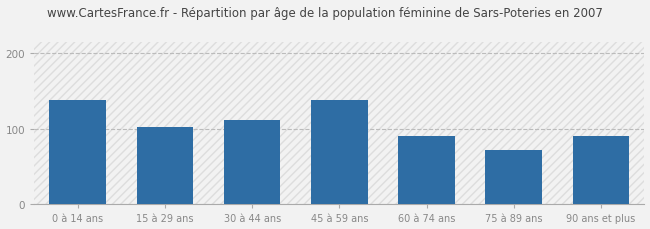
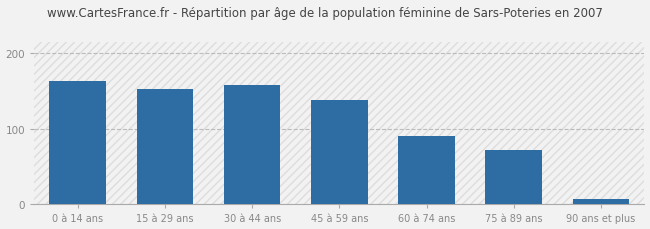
0 à 14 ans: 138 -> 163
15 à 29 ans: 102 -> 152
30 à 44 ans: 112 -> 158
90 ans et plus: 90 -> 7
